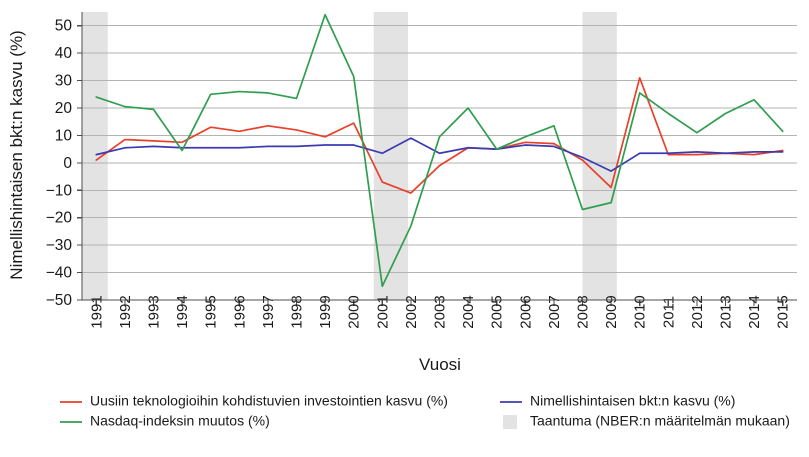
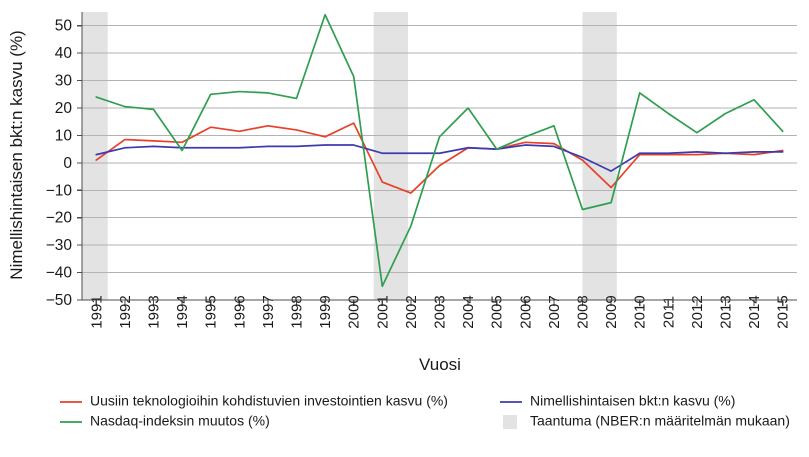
Nimellishintaisen bkt:n kasvu (%)/2002: 9 -> 4
Uusiin teknologioihin kohdistuvien investointien kasvu (%)/2010: 31 -> 3
